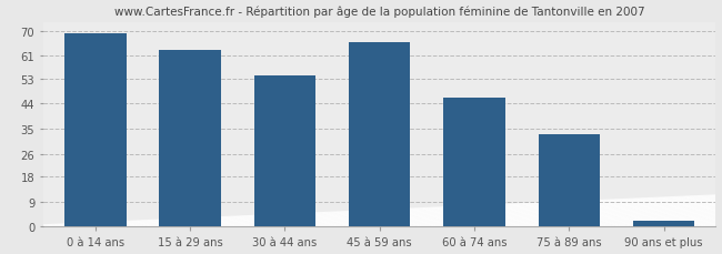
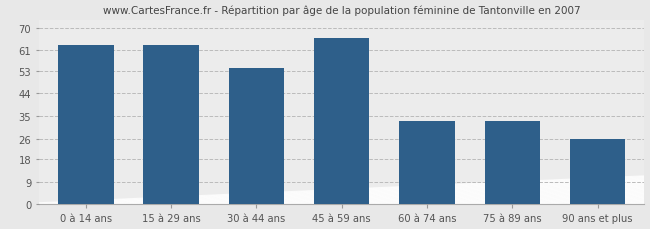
0 à 14 ans: 69 -> 63
60 à 74 ans: 46 -> 33
90 ans et plus: 2 -> 26
